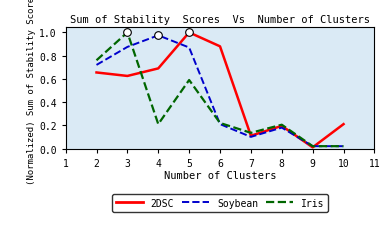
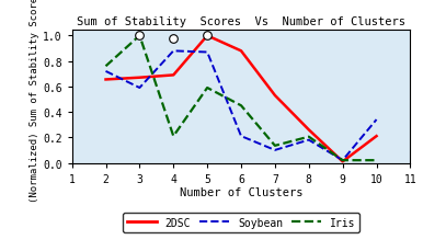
2DSC/3: 0.62 -> 0.67
Soybean/3: 0.88 -> 0.59
Soybean/4: 0.97 -> 0.88
Iris/6: 0.22 -> 0.45
2DSC/7: 0.11 -> 0.53
2DSC/8: 0.20 -> 0.26
Soybean/10: 0.02 -> 0.34
